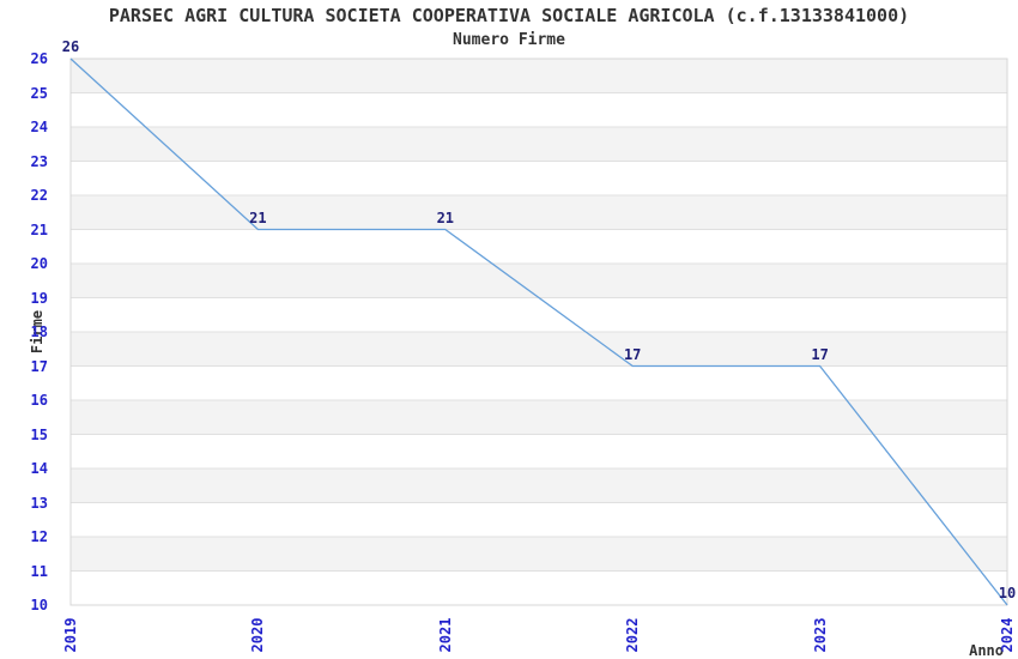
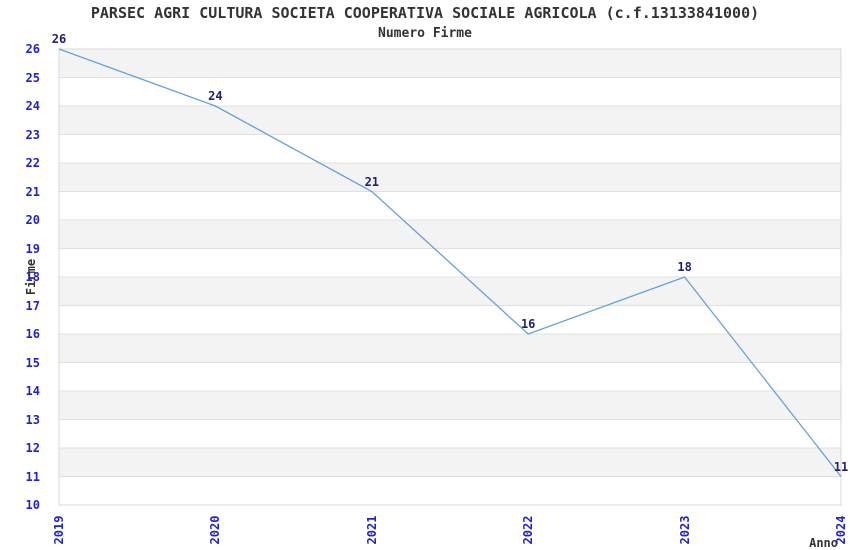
2020: 21 -> 24
2022: 17 -> 16
2023: 17 -> 18
2024: 10 -> 11
